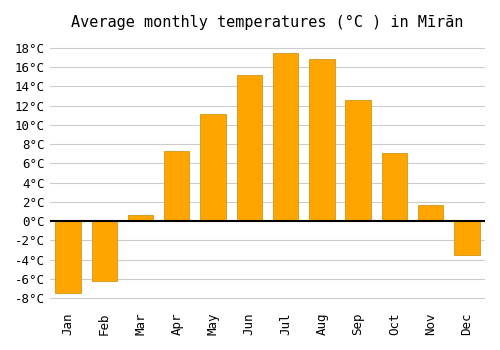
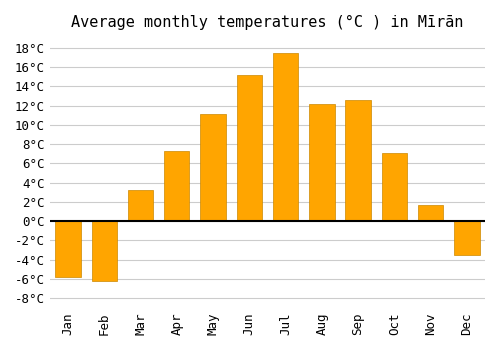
Jan: -7.5°C -> -5.8°C
Mar: 0.6°C -> 3.2°C
Aug: 16.8°C -> 12.2°C
